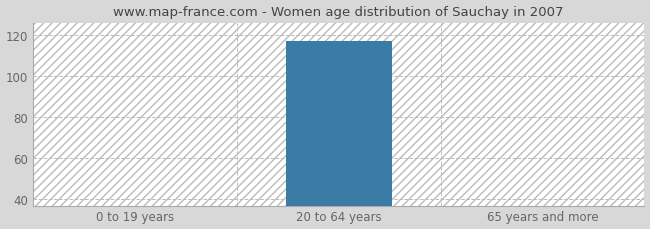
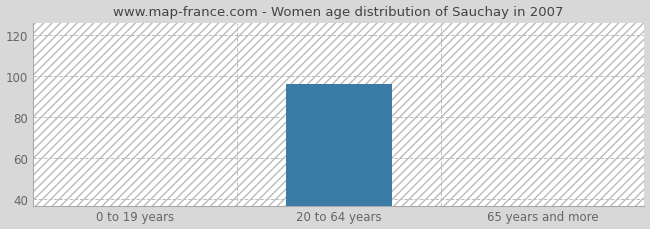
20 to 64 years: 117 -> 96
